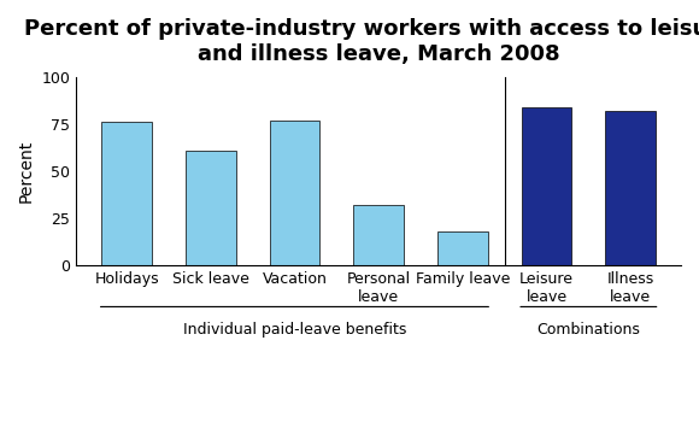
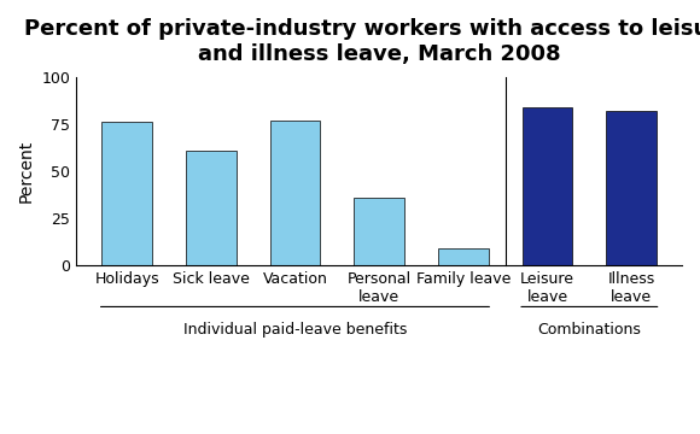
Personal leave: 32 -> 36
Family leave: 18 -> 9
